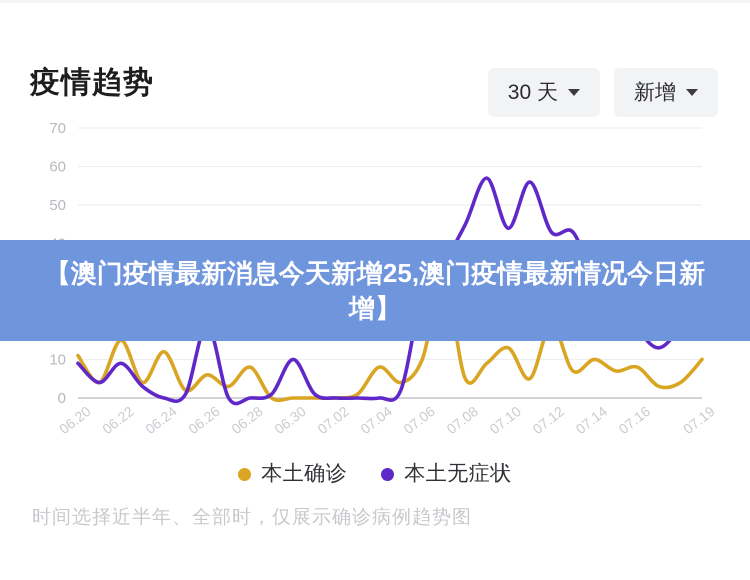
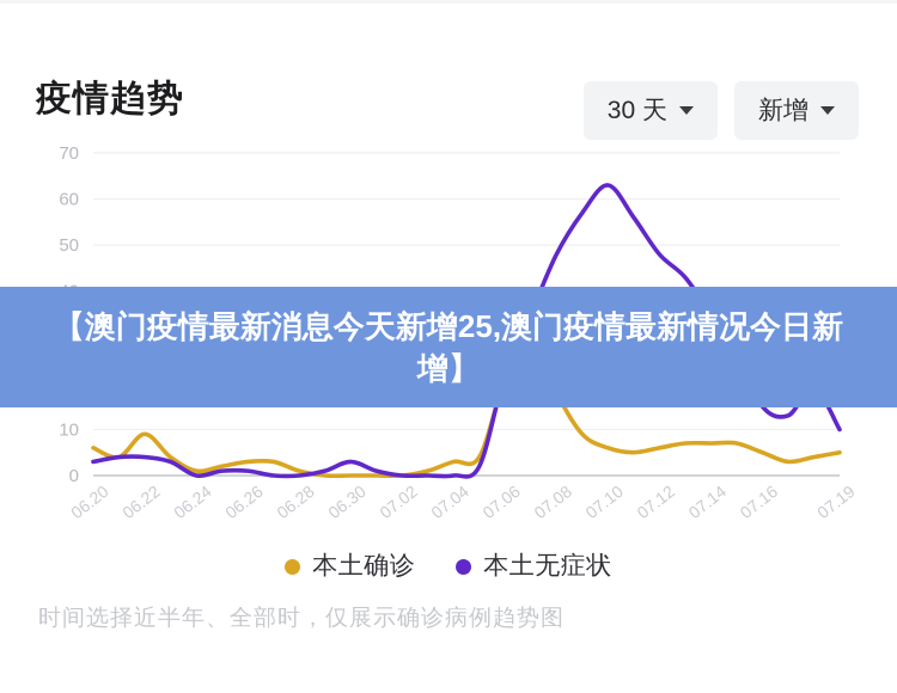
本土确诊/06.20: 11 -> 6
本土无症状/06.20: 9 -> 3
本土确诊/06.22: 15 -> 9
本土无症状/06.22: 9 -> 4
本土确诊/06.24: 12 -> 1
本土确诊/06.26: 6 -> 3
本土无症状/06.26: 19 -> 1
本土确诊/06.28: 8 -> 1
本土无症状/06.30: 10 -> 3
本土确诊/07.04: 8 -> 3
本土确诊/07.06: 10 -> 21
本土无症状/07.06: 27 -> 22
本土确诊/07.08: 5 -> 18
本土无症状/07.08: 45 -> 48
本土确诊/07.10: 13 -> 6
本土无症状/07.10: 44 -> 63
本土确诊/07.12: 19 -> 6
本土无症状/07.12: 43 -> 48
本土确诊/07.14: 10 -> 7
本土无症状/07.14: 31 -> 35
本土确诊/07.16: 8 -> 5
本土无症状/07.16: 18 -> 15
本土确诊/07.19: 10 -> 5
本土无症状/07.19: 31 -> 10
